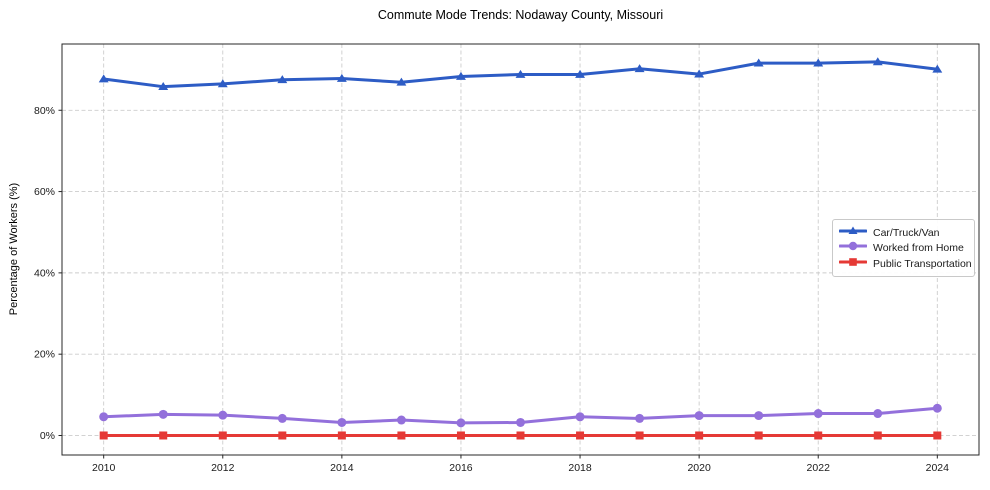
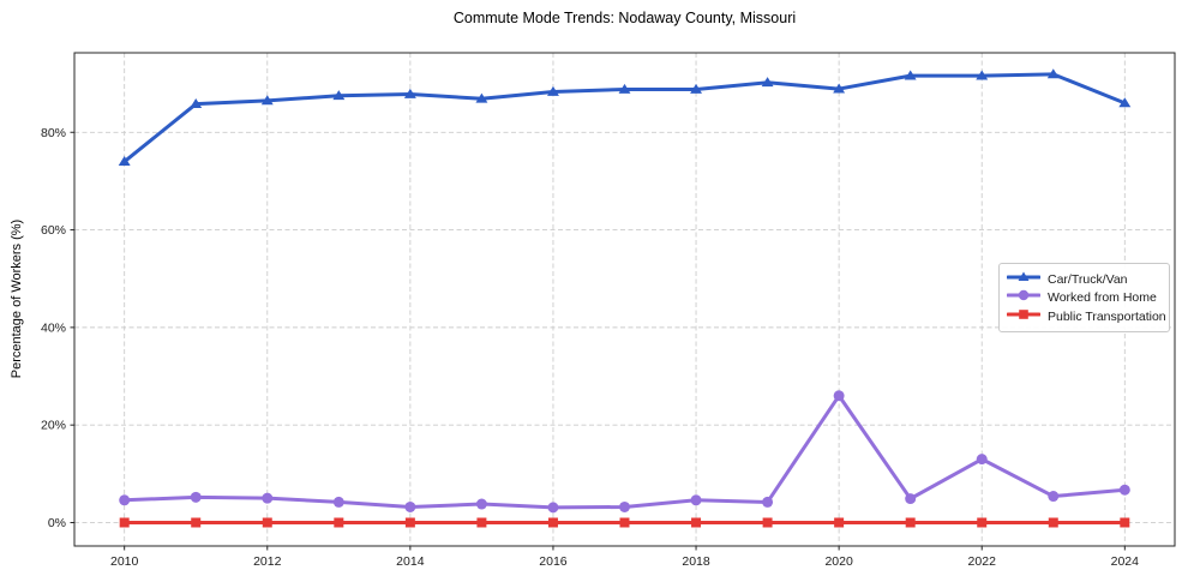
Car/Truck/Van/2010: 88% -> 74%
Worked from Home/2020: 5% -> 26%
Worked from Home/2022: 5% -> 13%
Car/Truck/Van/2024: 90% -> 86%
